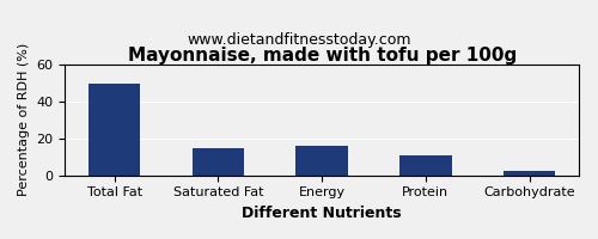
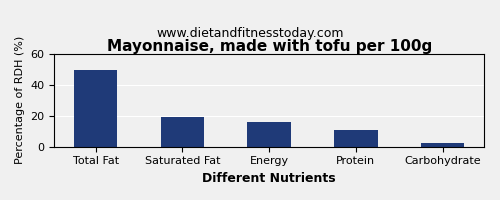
Saturated Fat: 15 -> 19
